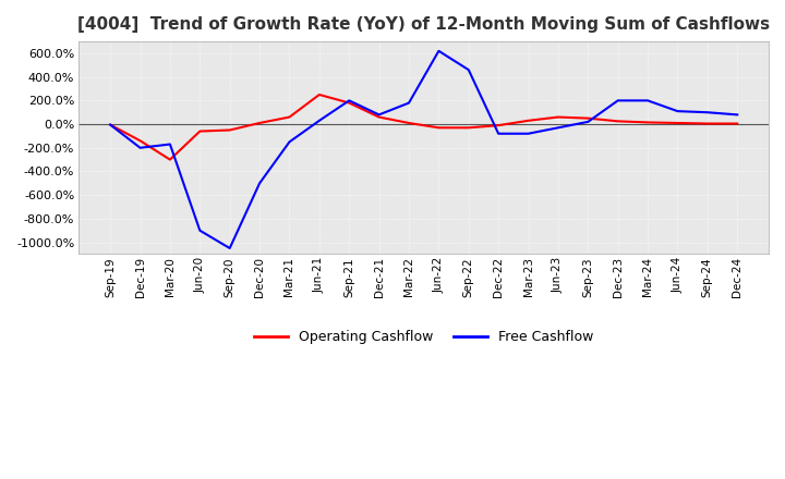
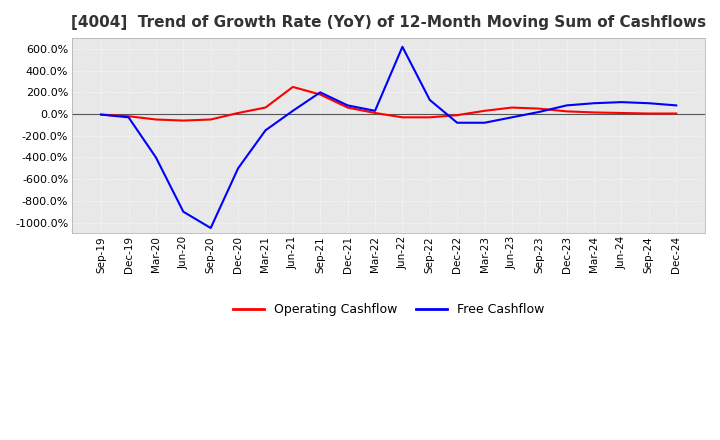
Operating Cashflow/Dec-19: -140% -> -20%
Free Cashflow/Dec-19: -200% -> -30%
Operating Cashflow/Mar-20: -300% -> -50%
Free Cashflow/Mar-20: -170% -> -400%
Free Cashflow/Mar-22: 180% -> 30%
Free Cashflow/Sep-22: 460% -> 130%
Free Cashflow/Dec-23: 200% -> 80%
Free Cashflow/Mar-24: 200% -> 100%
